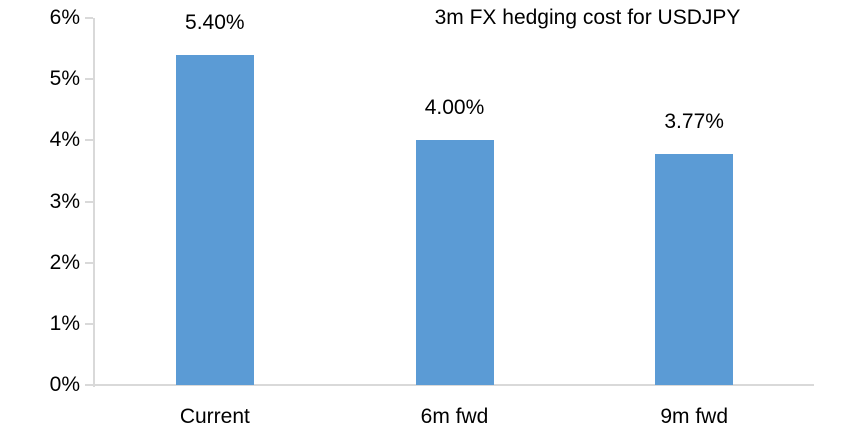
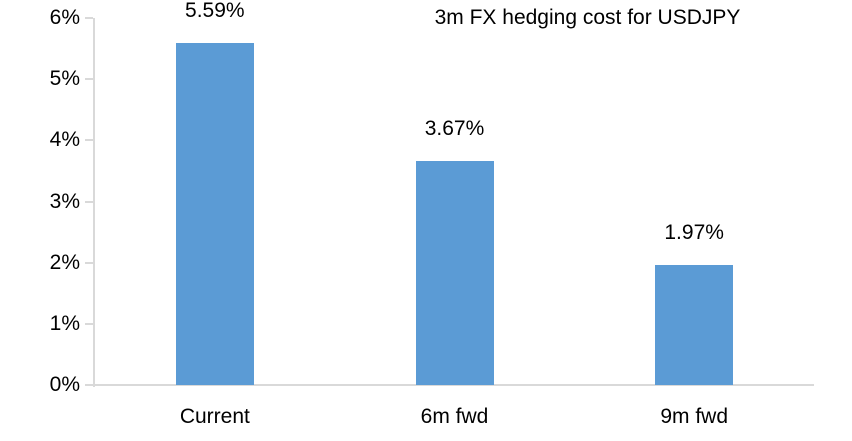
Current: 5.40% -> 5.59%
6m fwd: 4.00% -> 3.67%
9m fwd: 3.77% -> 1.97%
